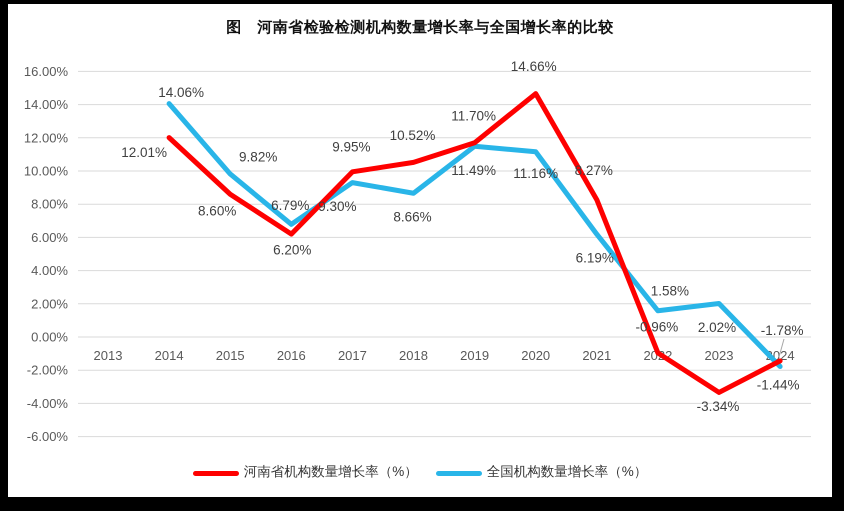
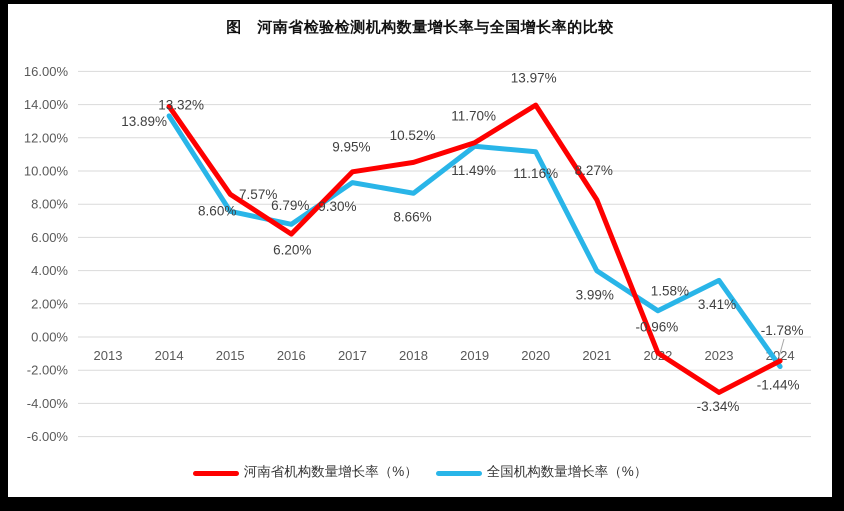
河南省机构数量增长率（%）/2014: 12.01% -> 13.89%
全国机构数量增长率（%）/2014: 14.06% -> 13.32%
全国机构数量增长率（%）/2015: 9.82% -> 7.57%
河南省机构数量增长率（%）/2020: 14.66% -> 13.97%
全国机构数量增长率（%）/2021: 6.19% -> 3.99%
全国机构数量增长率（%）/2023: 2.02% -> 3.41%
